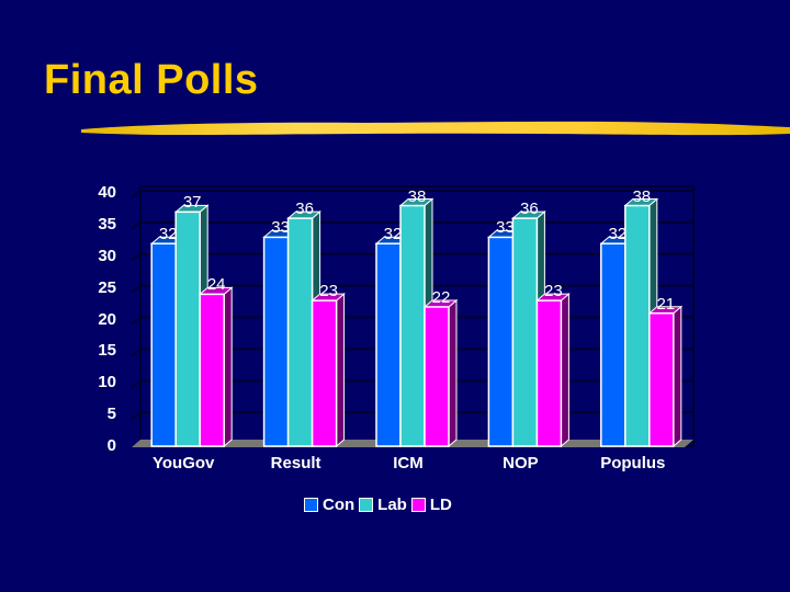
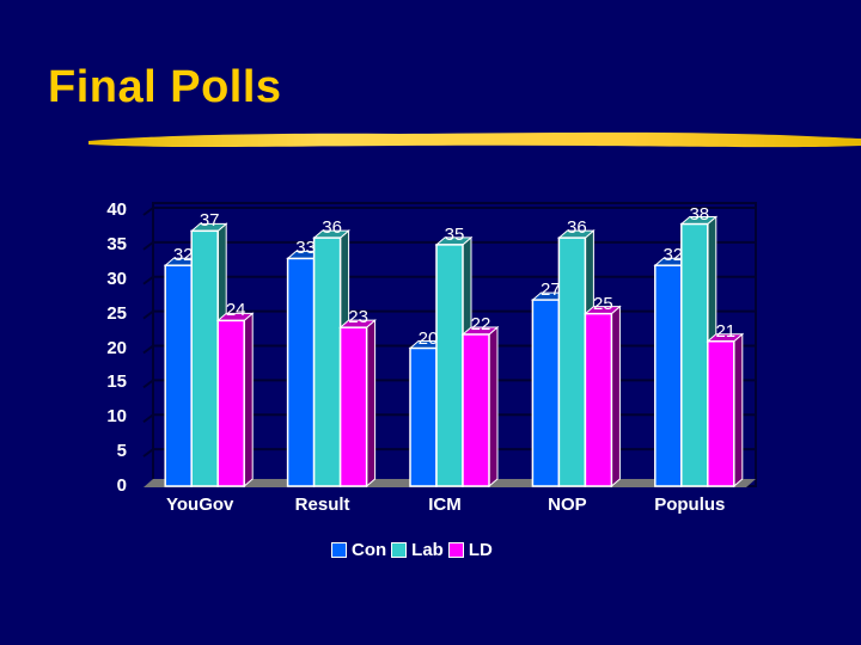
Con/ICM: 32 -> 20
Lab/ICM: 38 -> 35
Con/NOP: 33 -> 27
LD/NOP: 23 -> 25
